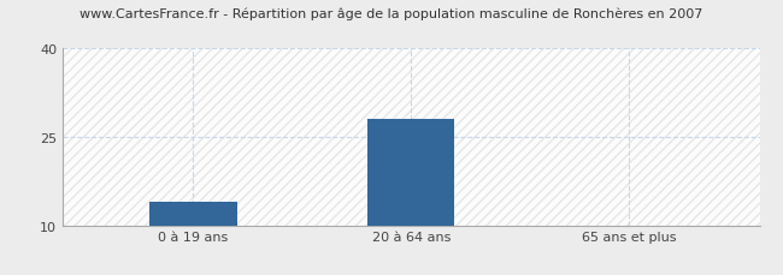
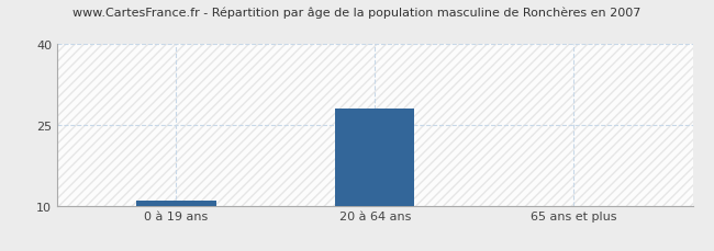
0 à 19 ans: 14 -> 11
